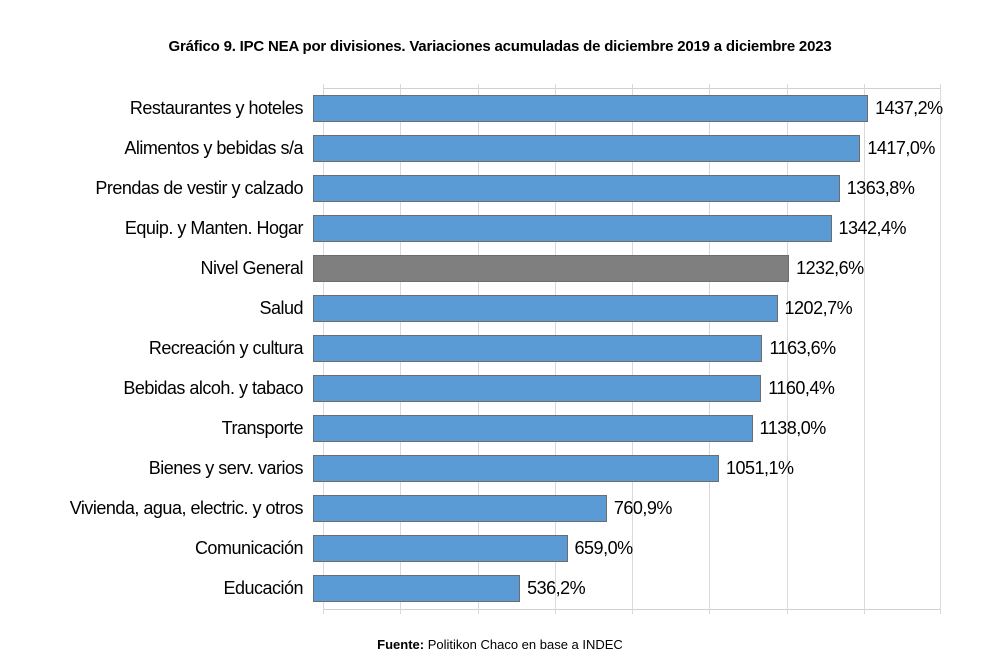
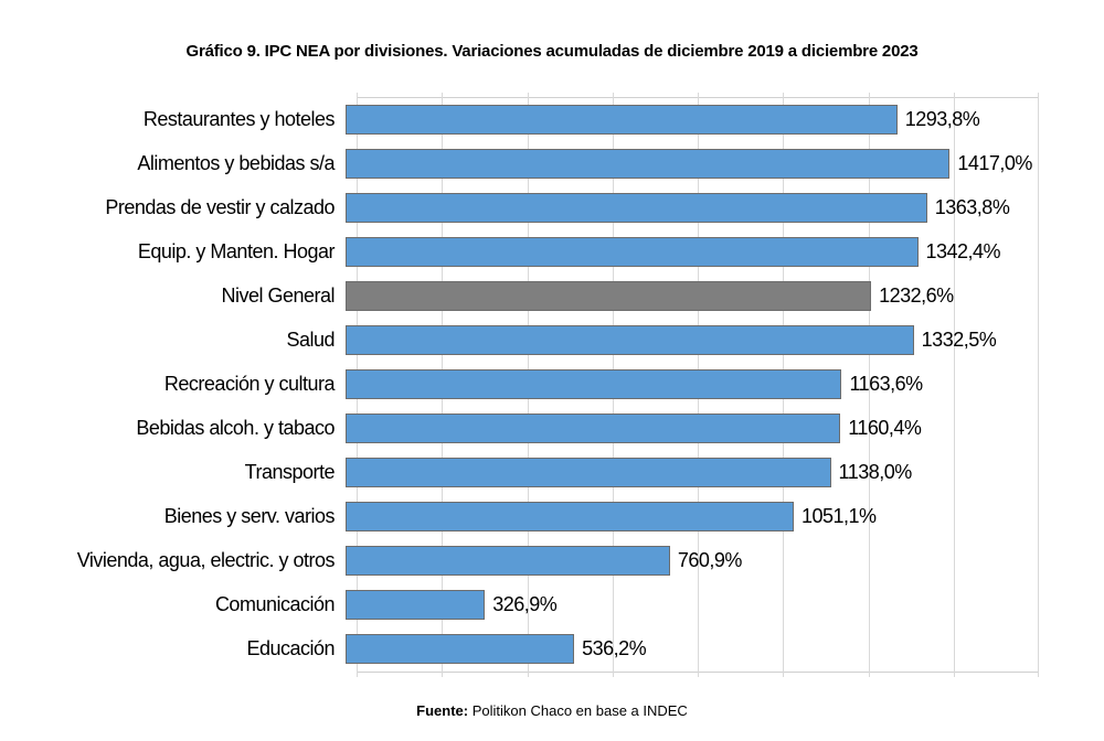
Restaurantes y hoteles: 1437,2% -> 1293,8%
Salud: 1202,7% -> 1332,5%
Comunicación: 659,0% -> 326,9%
